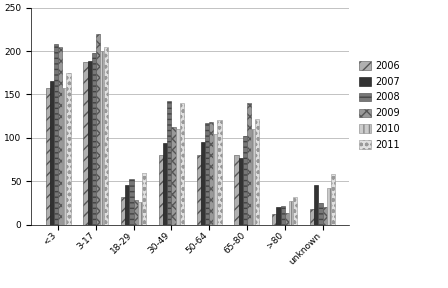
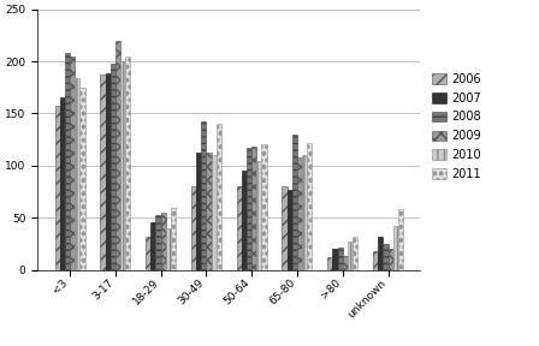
2010/<3: 158 -> 184
2009/18-29: 28 -> 55
2010/18-29: 26 -> 40
2007/30-49: 94 -> 112
2008/65-80: 102 -> 130
2009/65-80: 140 -> 108
2007/unknown: 46 -> 32
